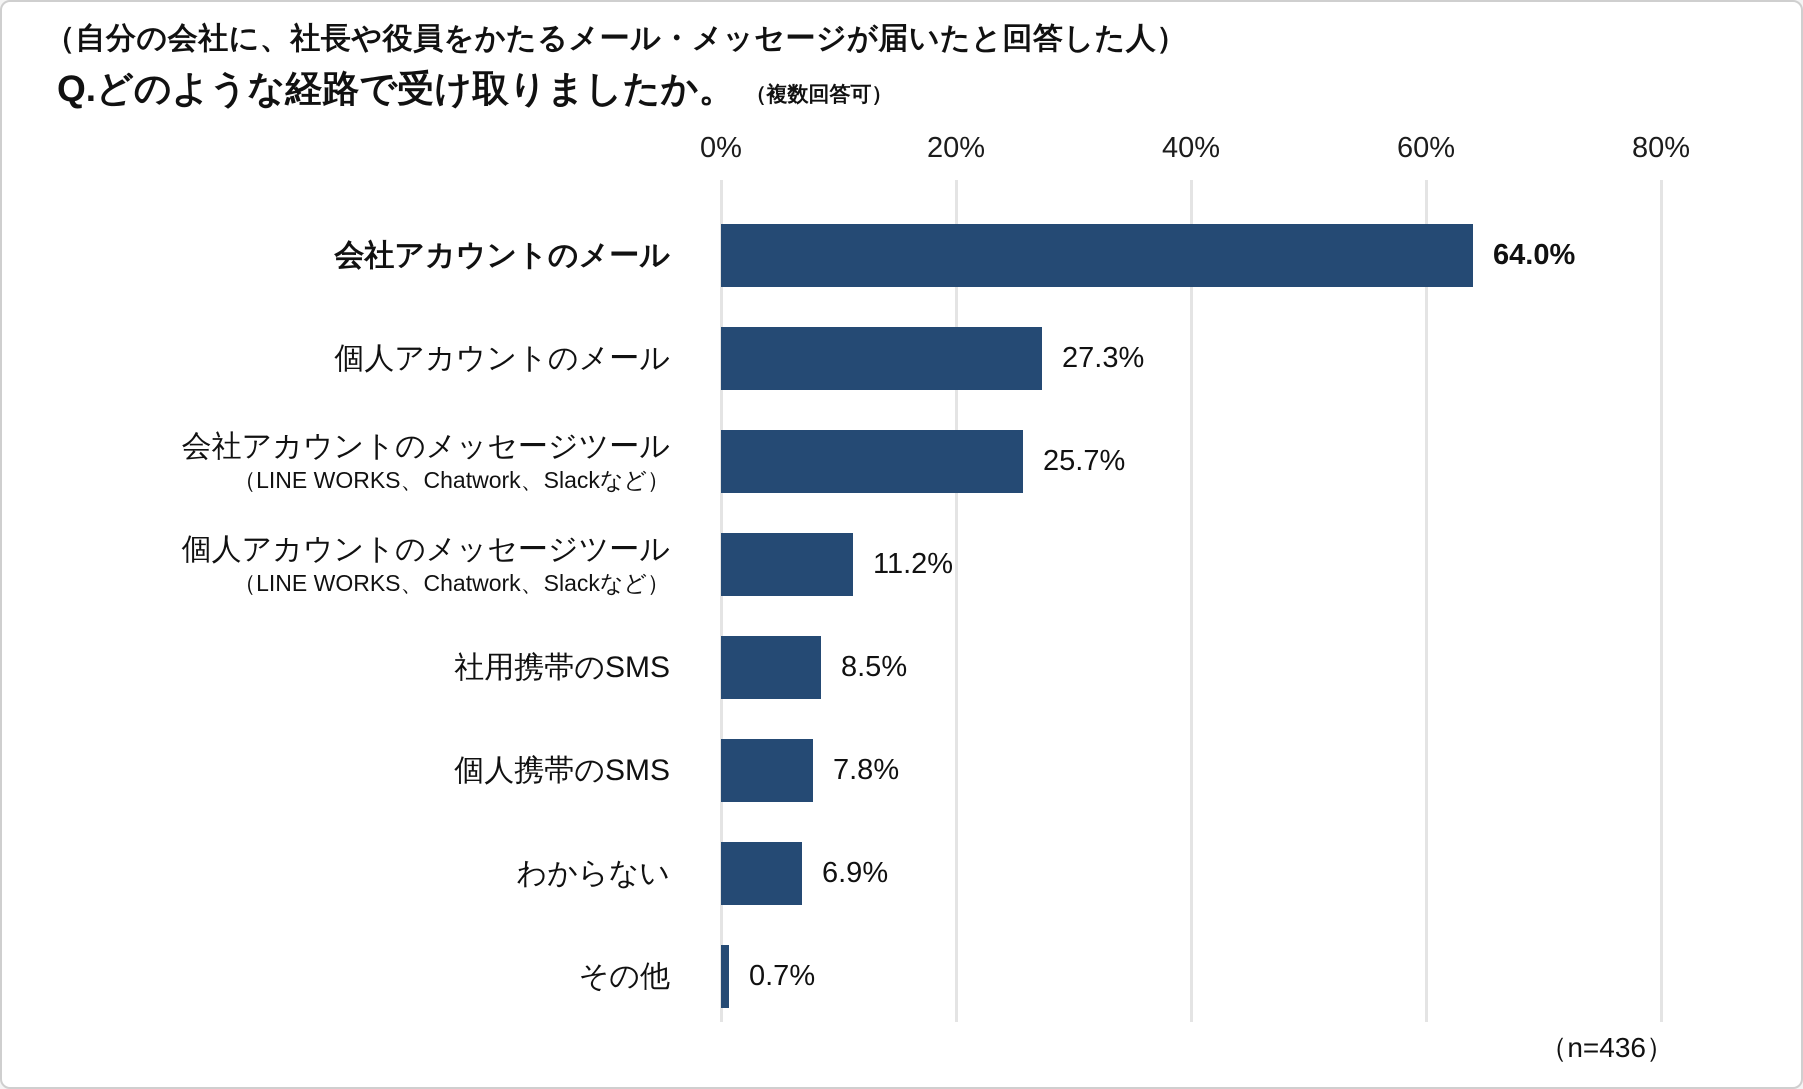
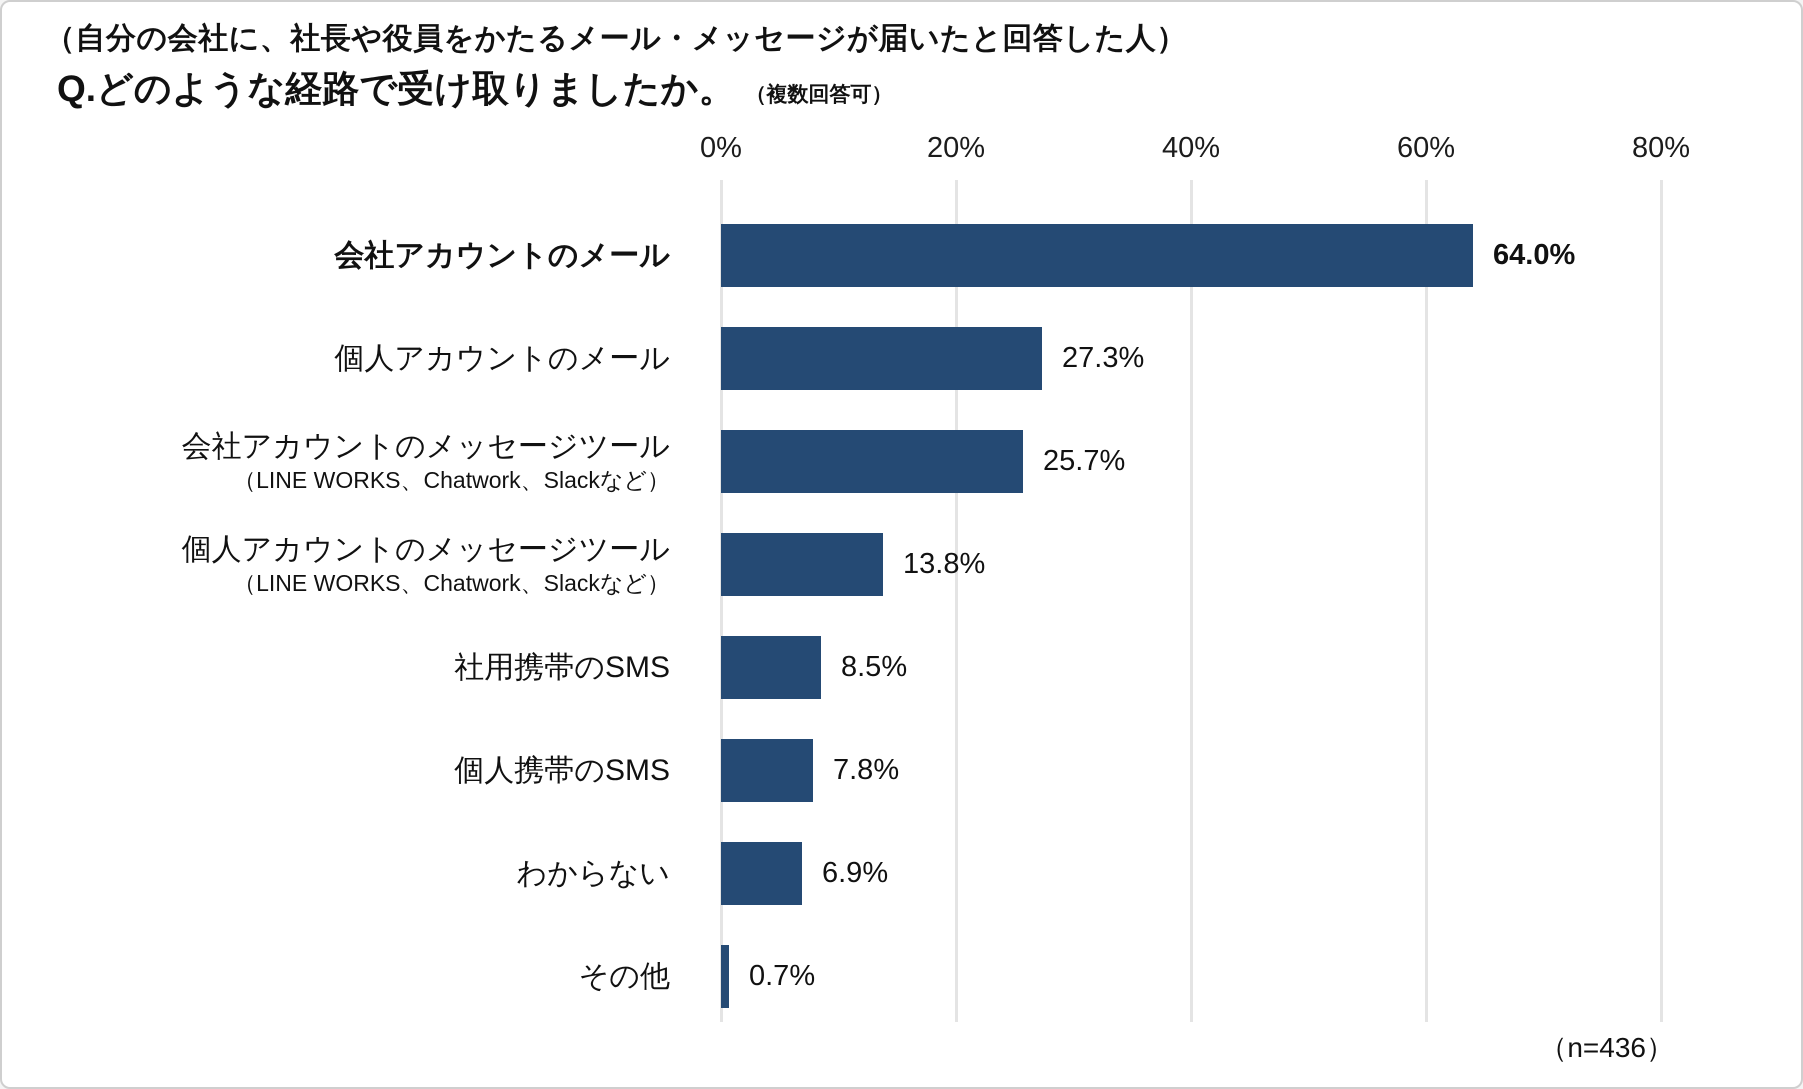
個人アカウントのメッセージツール: 11.2% -> 13.8%
